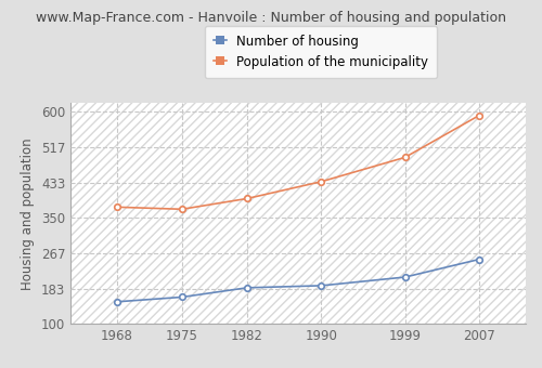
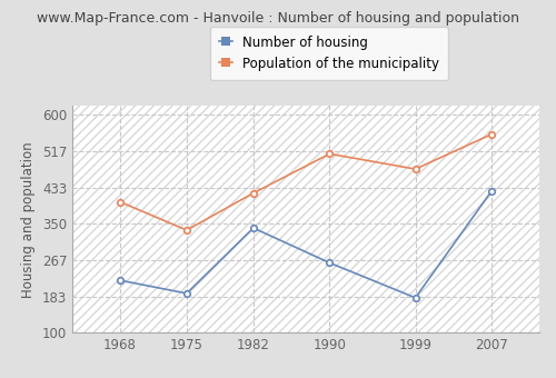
Number of housing/1968: 152 -> 220
Population of the municipality/1968: 375 -> 400
Number of housing/1975: 163 -> 190
Population of the municipality/1975: 370 -> 335
Number of housing/1982: 185 -> 340
Population of the municipality/1982: 395 -> 420
Number of housing/1990: 190 -> 260
Population of the municipality/1990: 435 -> 510
Number of housing/1999: 210 -> 180
Population of the municipality/1999: 492 -> 475
Number of housing/2007: 252 -> 425
Population of the municipality/2007: 591 -> 555
